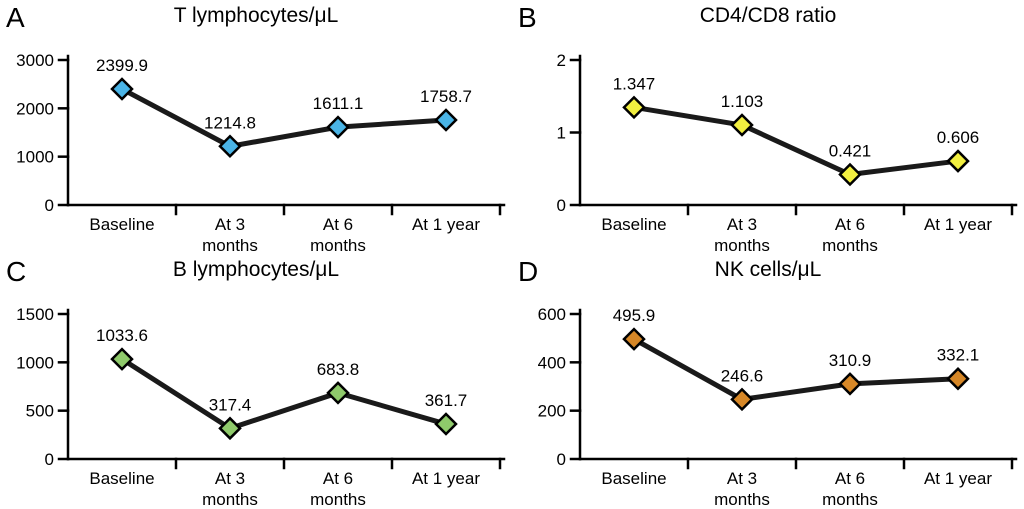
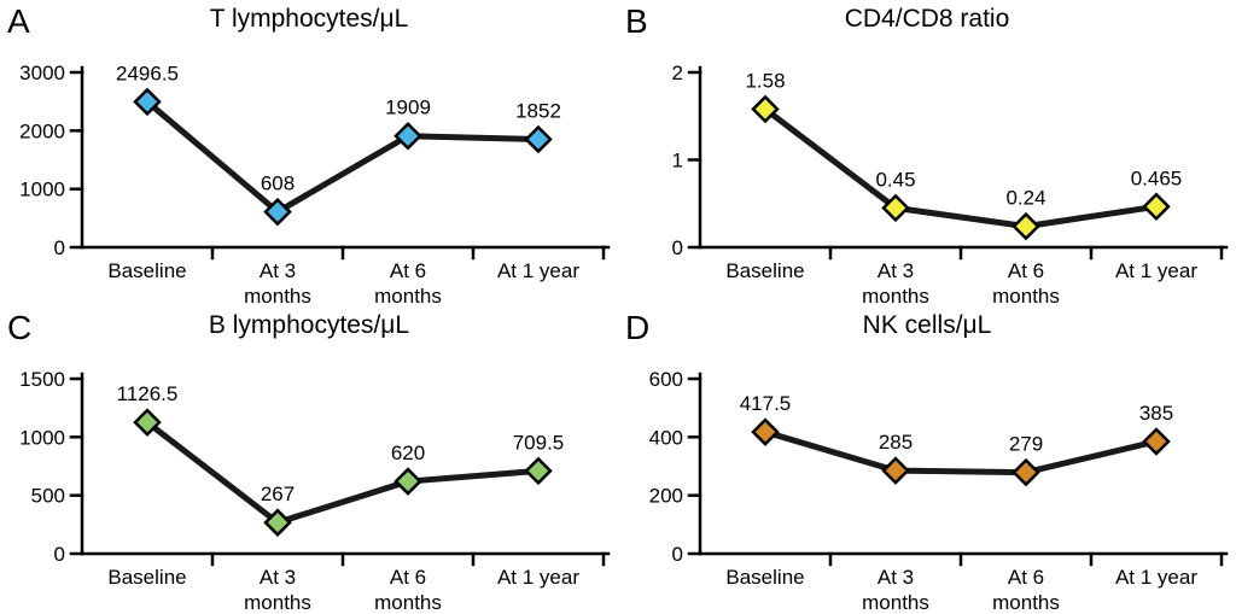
T lymphocytes/μL/Baseline: 2399.9 -> 2496.5
T lymphocytes/μL/At 3 months: 1214.8 -> 608
T lymphocytes/μL/At 6 months: 1611.1 -> 1909
T lymphocytes/μL/At 1 year: 1758.7 -> 1852
CD4/CD8 ratio/Baseline: 1.347 -> 1.58
CD4/CD8 ratio/At 3 months: 1.103 -> 0.45
CD4/CD8 ratio/At 6 months: 0.421 -> 0.24
CD4/CD8 ratio/At 1 year: 0.606 -> 0.465
B lymphocytes/μL/Baseline: 1033.6 -> 1126.5
B lymphocytes/μL/At 3 months: 317.4 -> 267
B lymphocytes/μL/At 6 months: 683.8 -> 620
B lymphocytes/μL/At 1 year: 361.7 -> 709.5
NK cells/μL/Baseline: 495.9 -> 417.5
NK cells/μL/At 3 months: 246.6 -> 285
NK cells/μL/At 6 months: 310.9 -> 279
NK cells/μL/At 1 year: 332.1 -> 385
